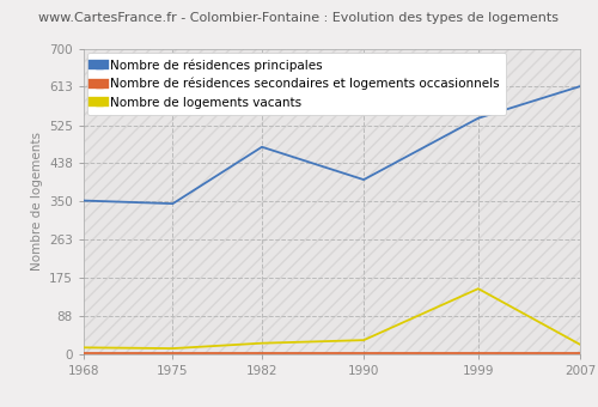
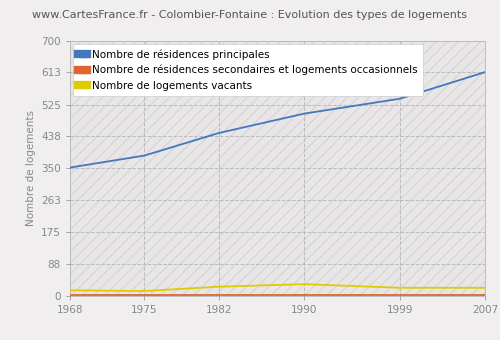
Nombre de résidences principales/1975: 345 -> 385
Nombre de résidences principales/1982: 475 -> 447
Nombre de résidences principales/1990: 400 -> 500
Nombre de logements vacants/1999: 150 -> 22
